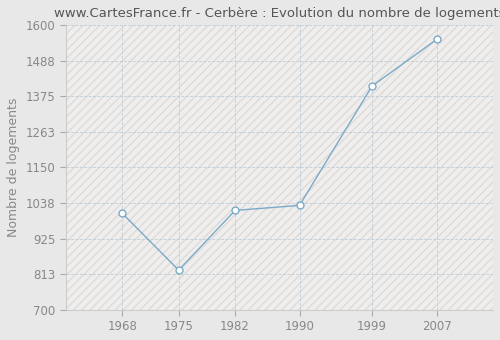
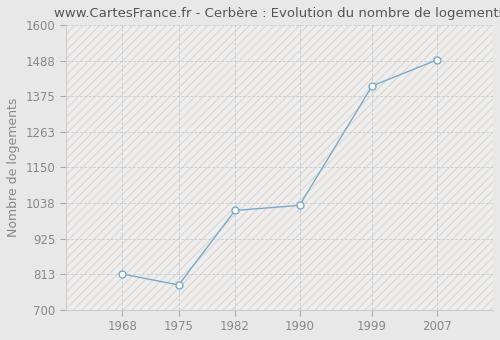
1968: 1005 -> 813
1975: 825 -> 778
2007: 1555 -> 1490
